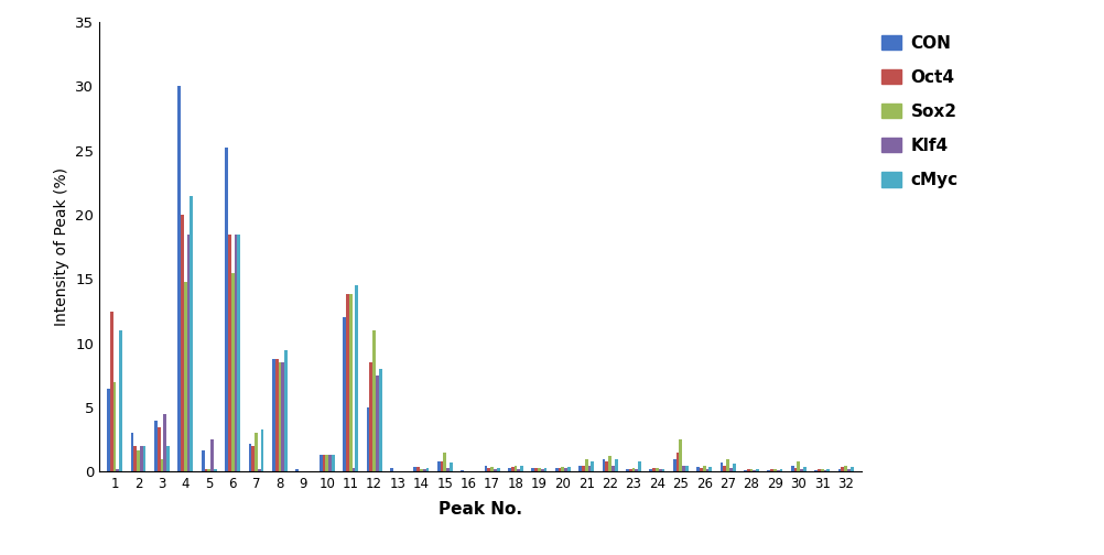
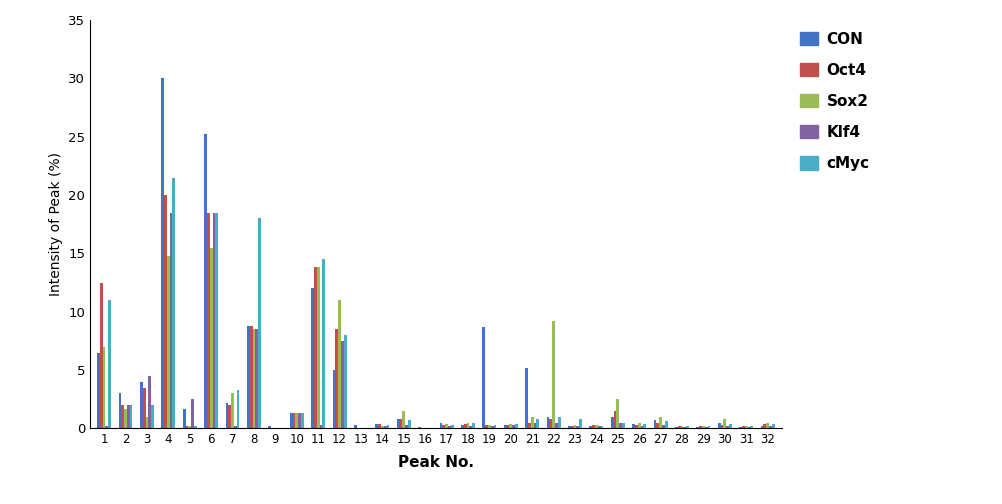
cMyc/8: 9.5 -> 18.0
CON/19: 0.3 -> 8.7
CON/21: 0.5 -> 5.2
Sox2/22: 1.2 -> 9.2
